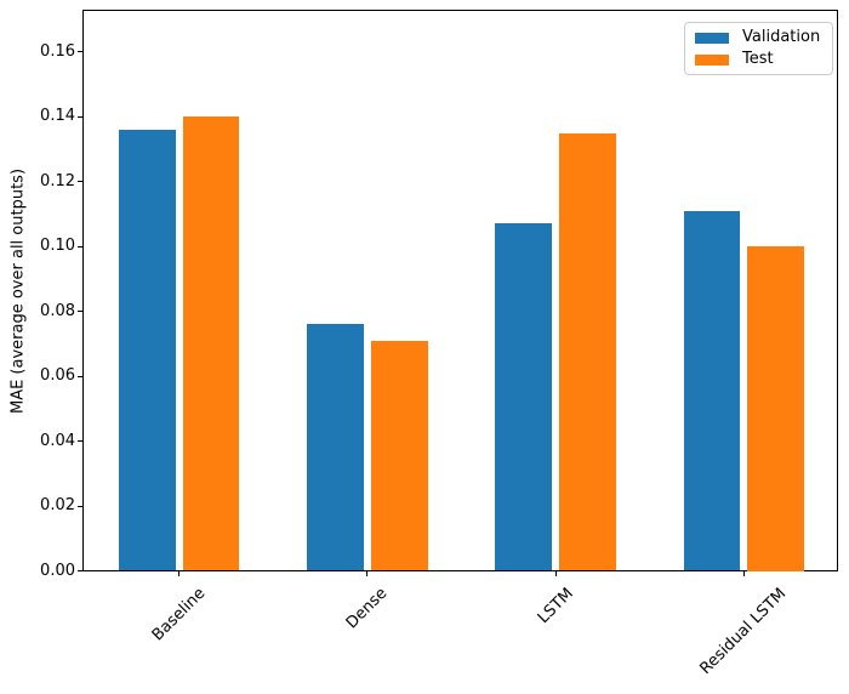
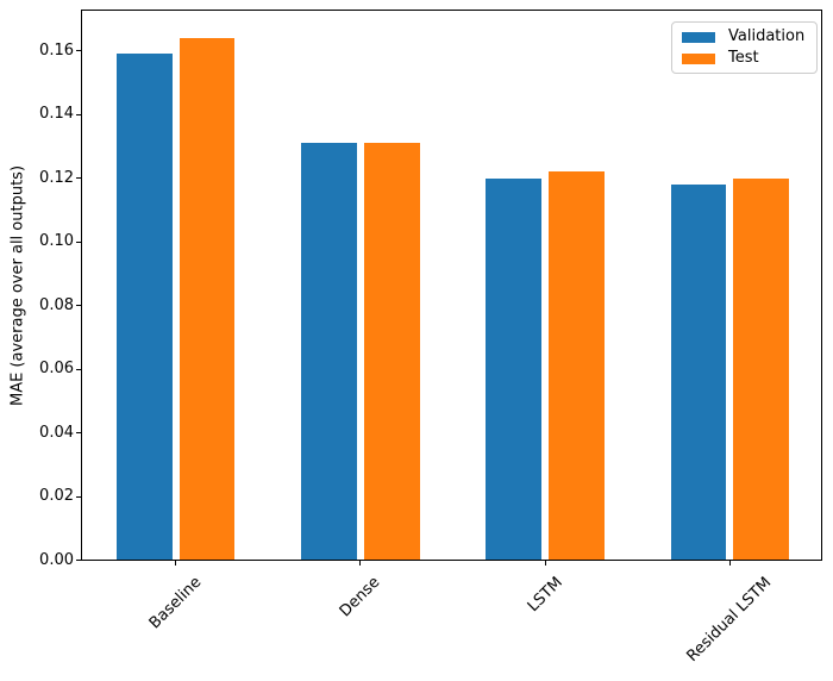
Validation/Baseline: 0.136 -> 0.159
Test/Baseline: 0.140 -> 0.164
Validation/Dense: 0.076 -> 0.131
Test/Dense: 0.071 -> 0.131
Validation/LSTM: 0.107 -> 0.120
Test/LSTM: 0.135 -> 0.122
Validation/Residual LSTM: 0.111 -> 0.118
Test/Residual LSTM: 0.100 -> 0.120
